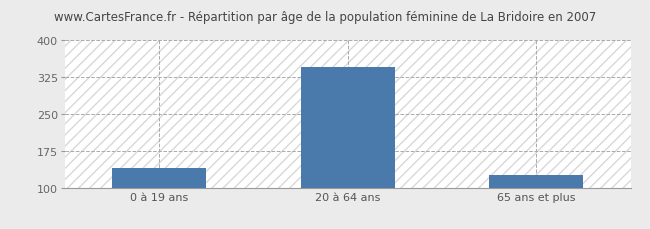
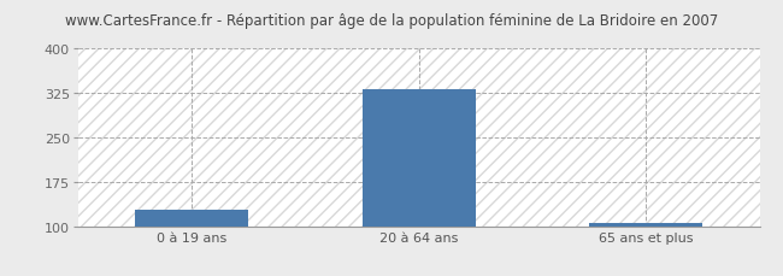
0 à 19 ans: 140 -> 127
20 à 64 ans: 345 -> 332
65 ans et plus: 125 -> 106
